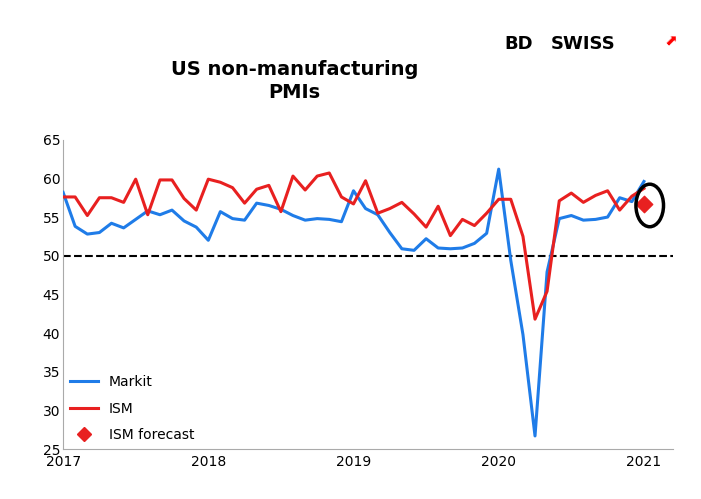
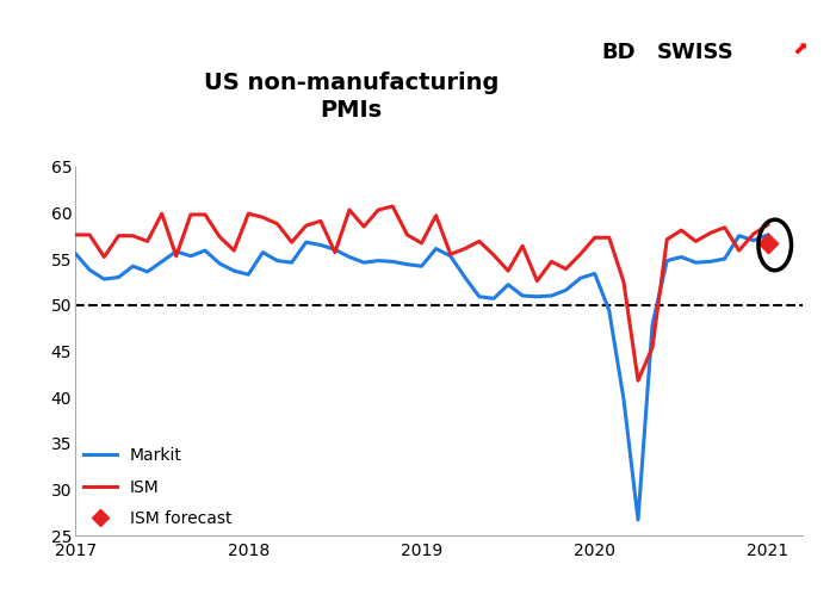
Markit/2017: 58.2 -> 55.6
Markit/2018: 52.0 -> 53.3
Markit/2019: 58.4 -> 54.2
Markit/2020: 61.2 -> 53.4
Markit/2021: 59.6 -> 57.6
